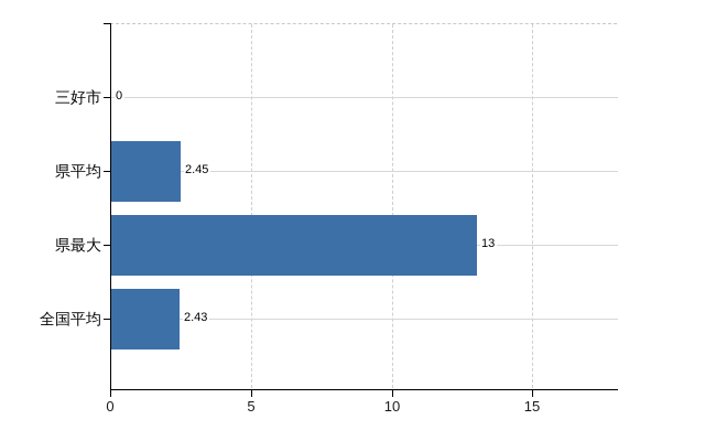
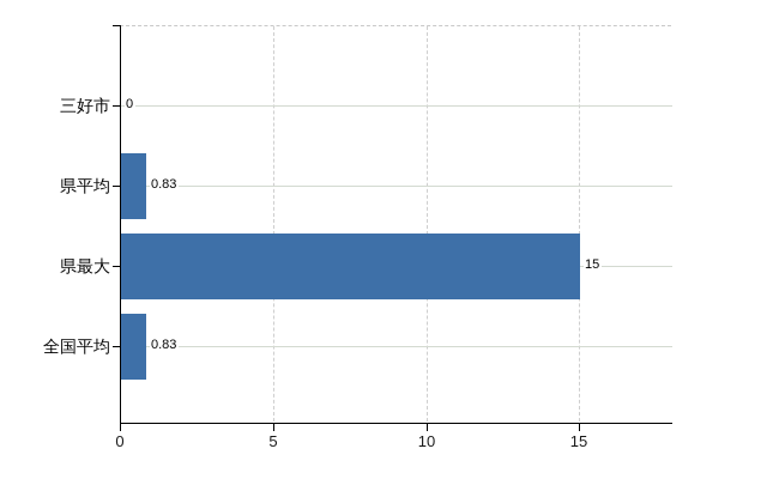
県平均: 2.45 -> 0.83
県最大: 13 -> 15
全国平均: 2.43 -> 0.83
